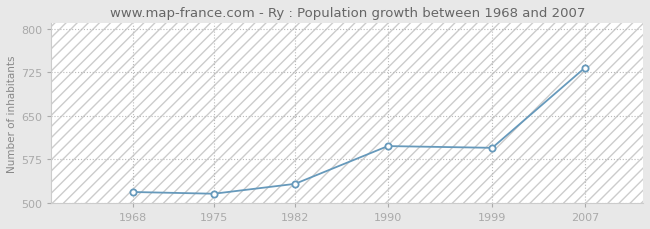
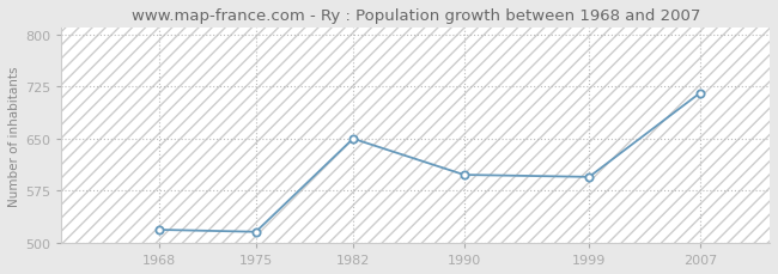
1982: 533 -> 650
2007: 733 -> 716
